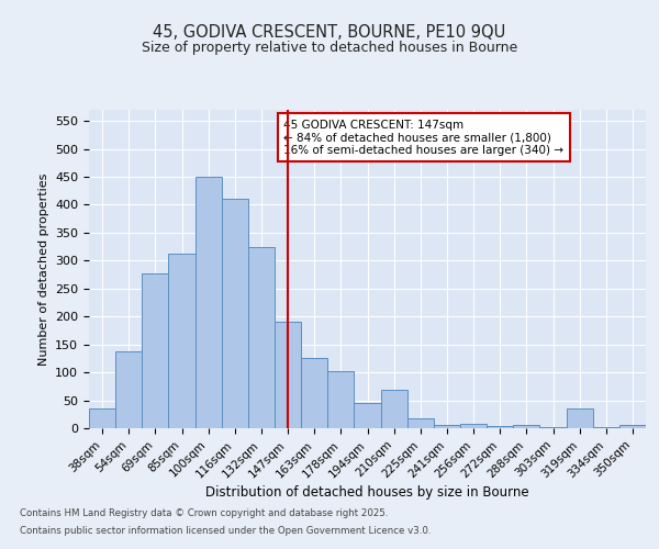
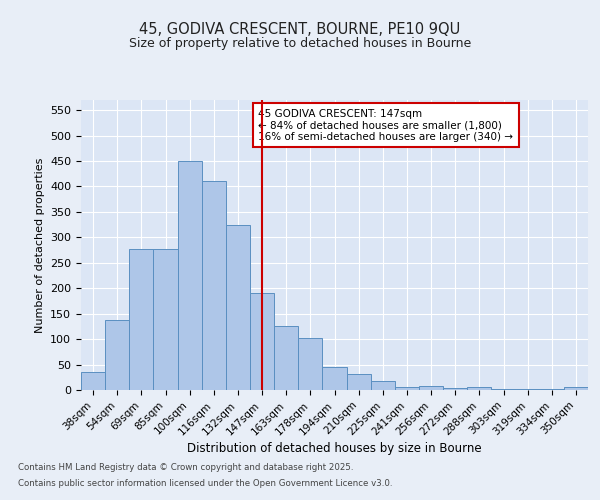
85sqm: 312 -> 278
210sqm: 68 -> 32
319sqm: 36 -> 2
